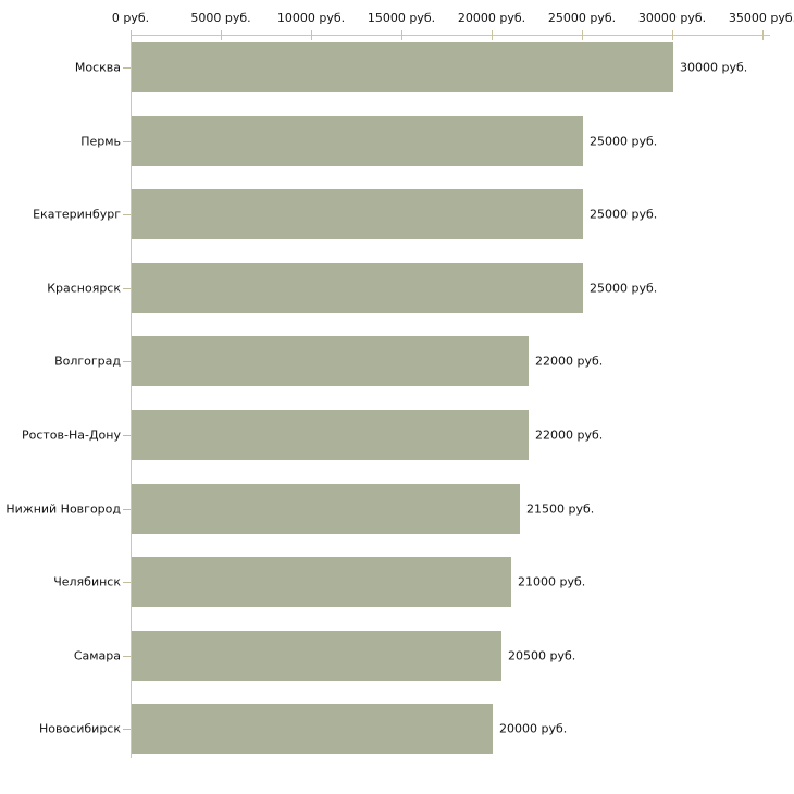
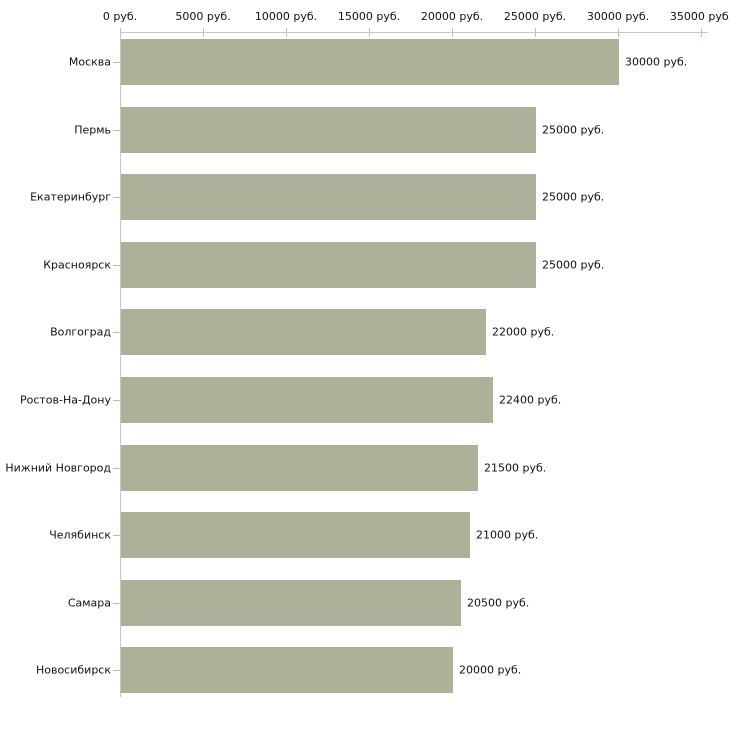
Ростов-На-Дону: 22000 -> 22400
